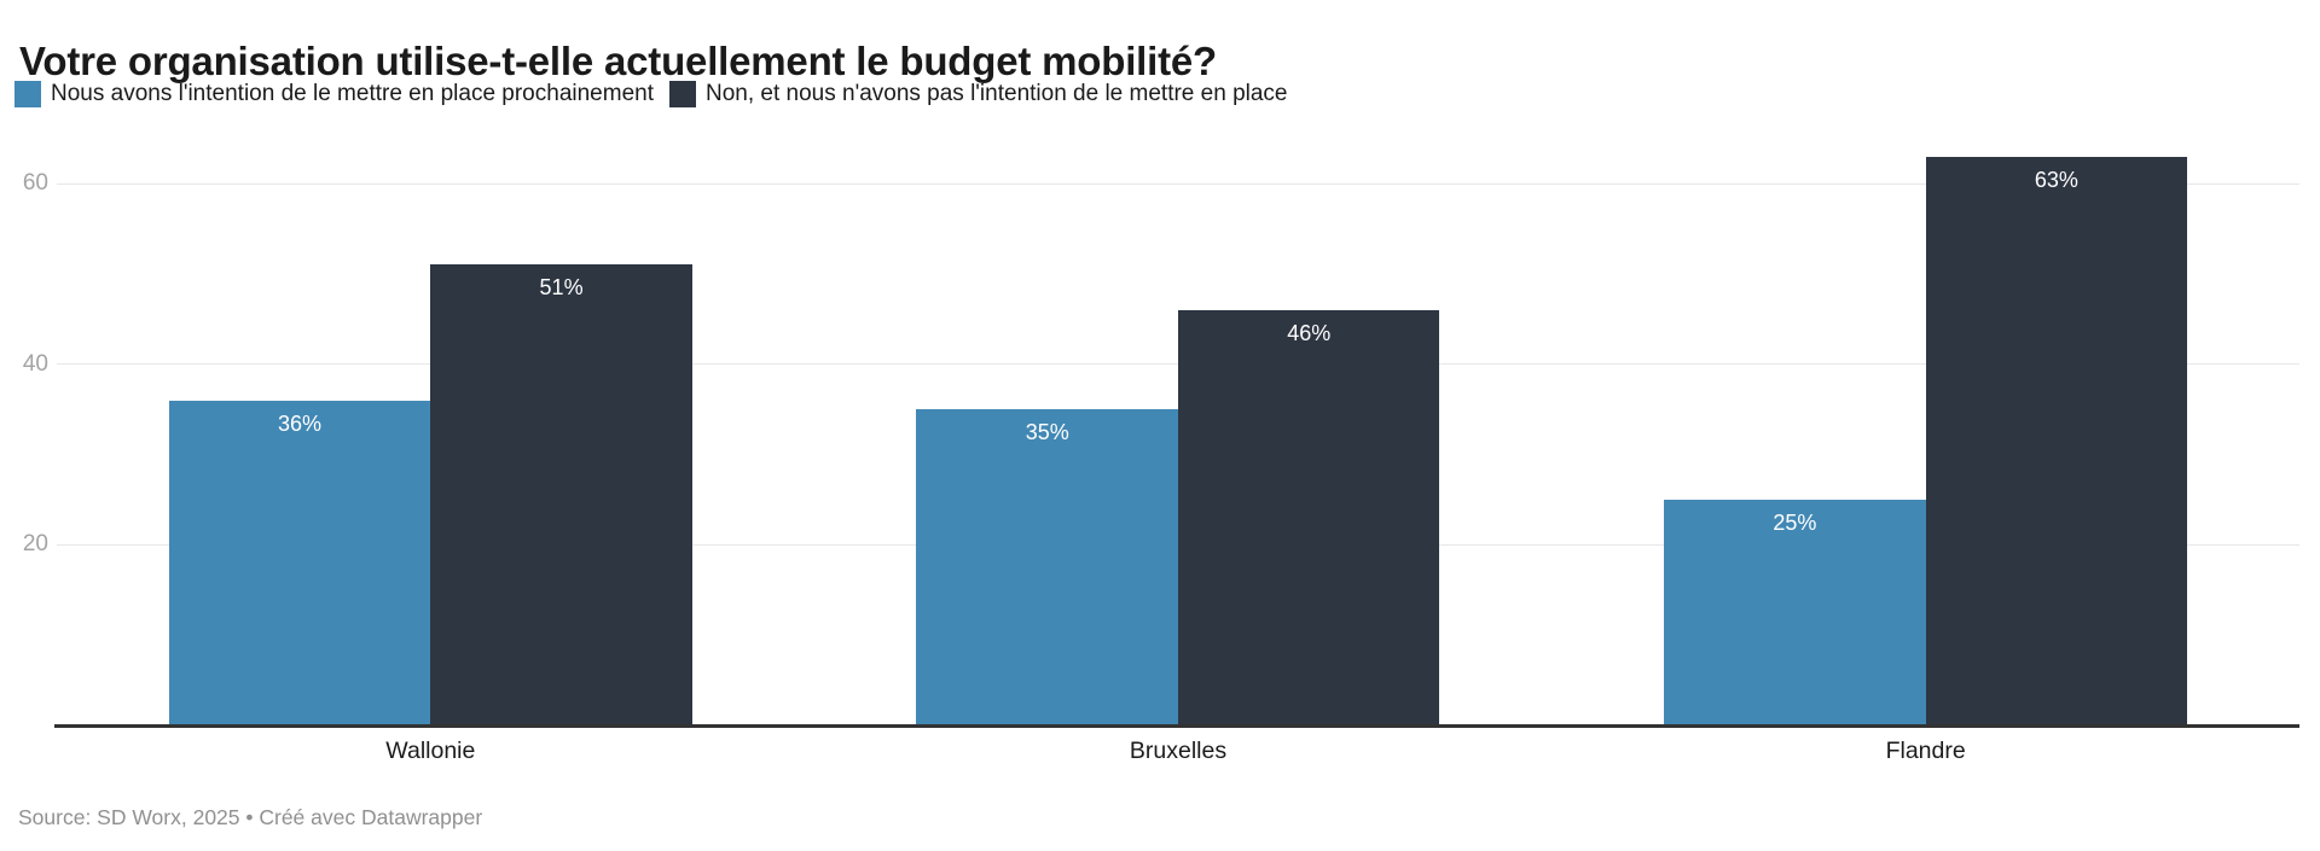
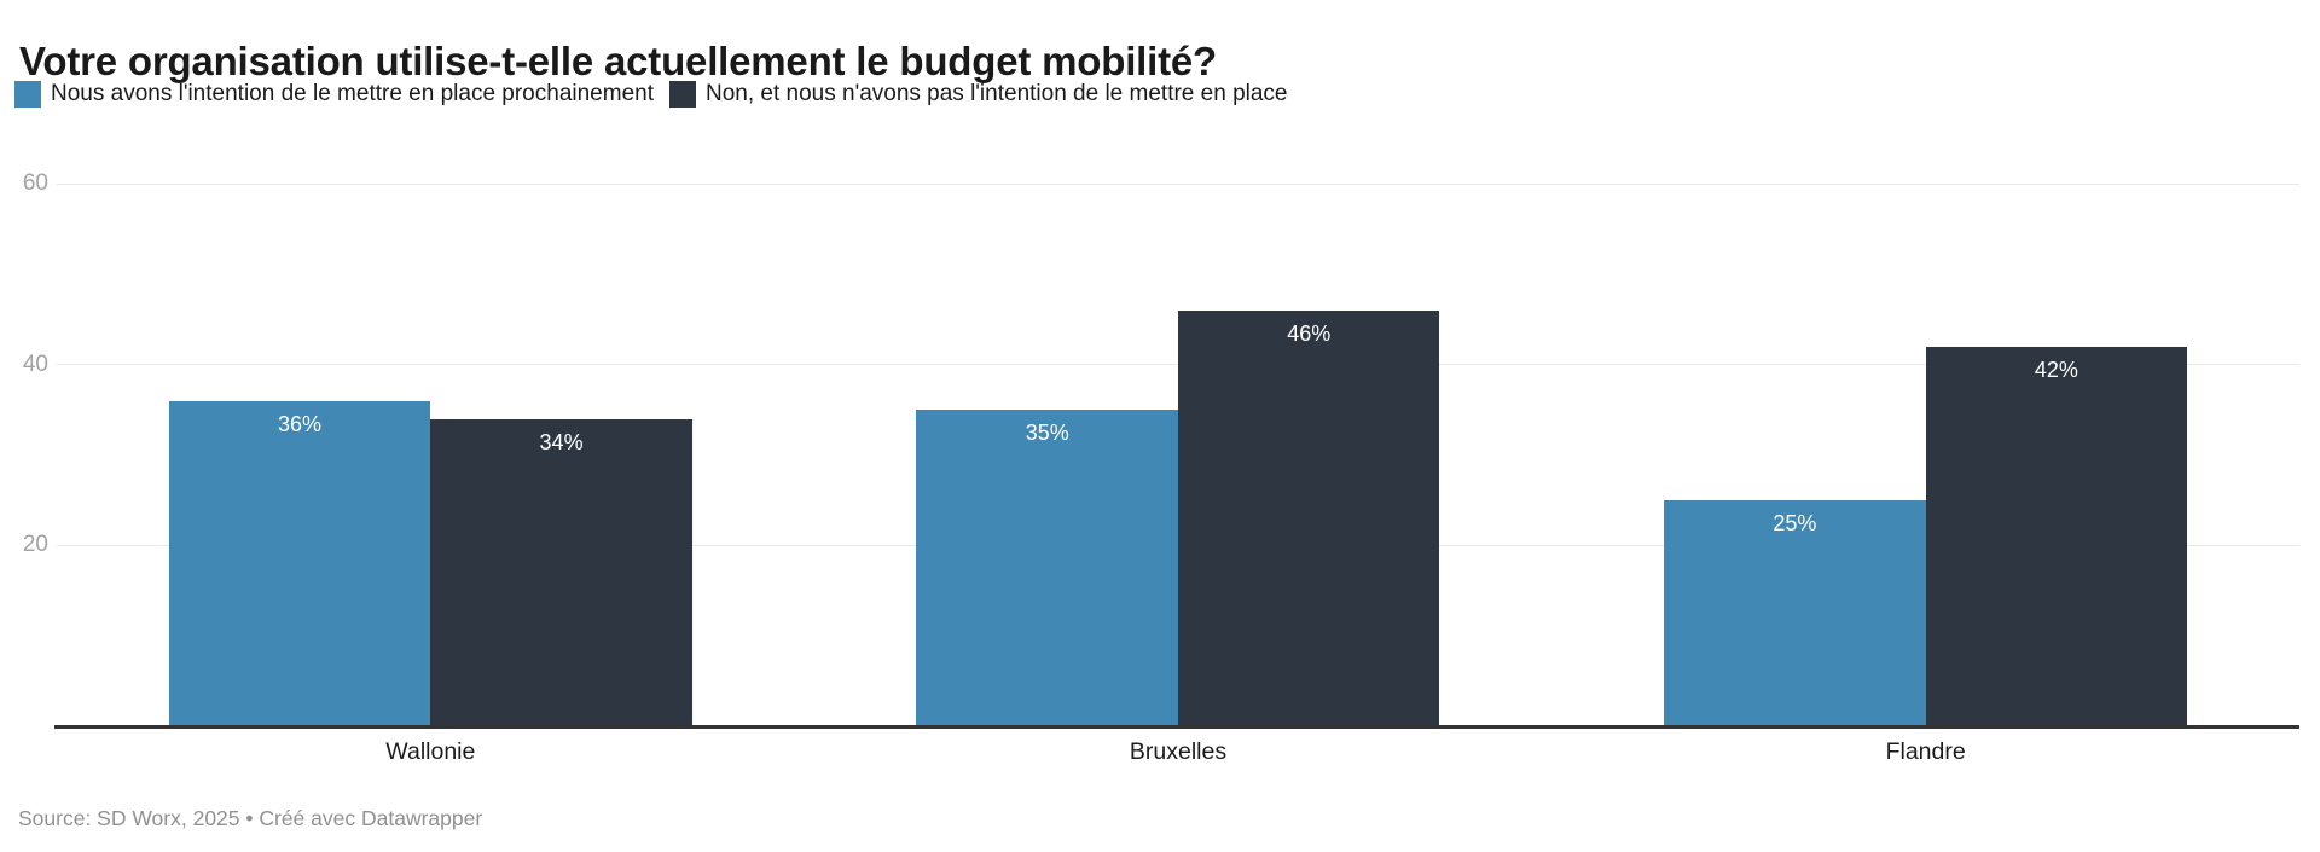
Non, et nous n'avons pas l'intention de le mettre en place/Wallonie: 51% -> 34%
Non, et nous n'avons pas l'intention de le mettre en place/Flandre: 63% -> 42%
